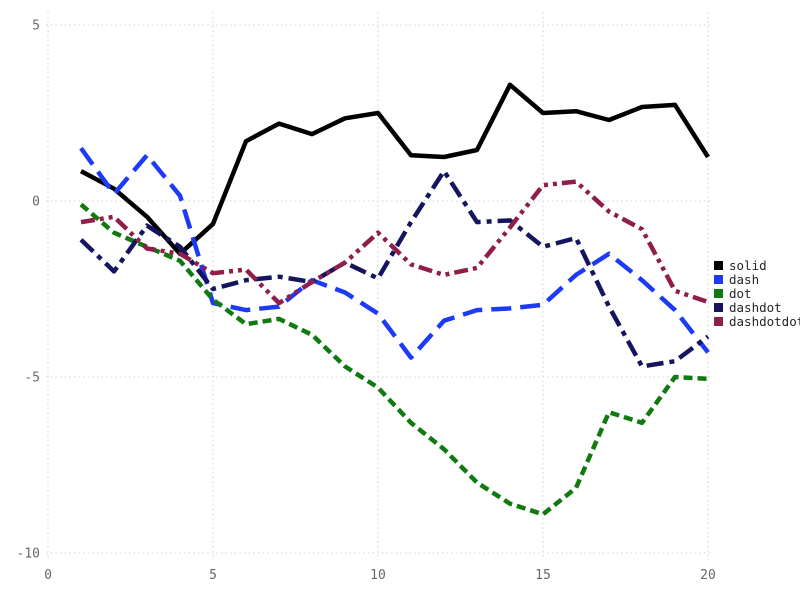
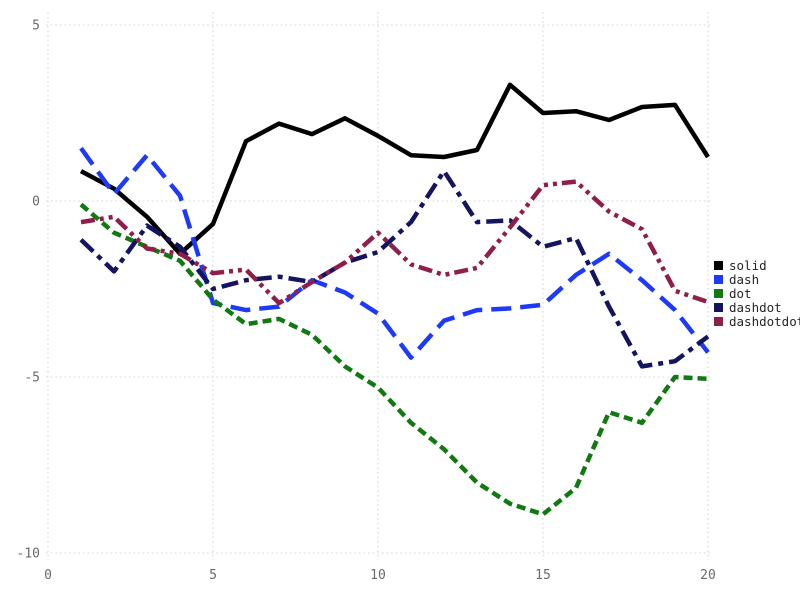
solid/10: 2.5 -> 1.9
dashdot/10: -2.2 -> -1.4
